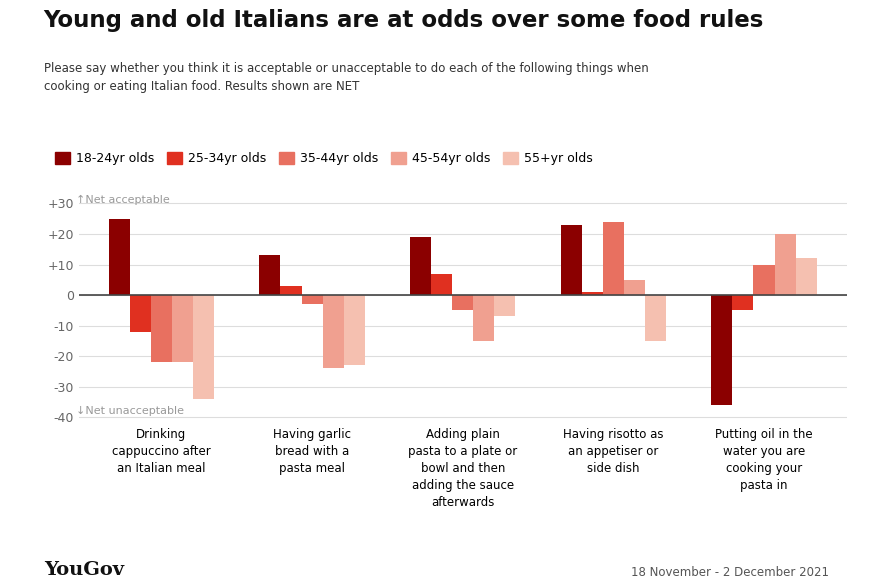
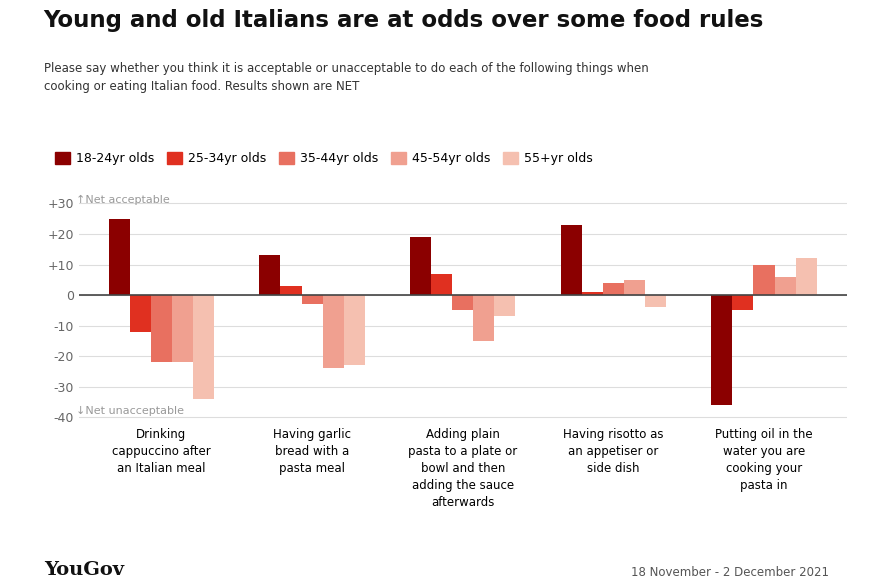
35-44yr olds/Having risotto as an appetiser or side dish: 24 -> 4
55+yr olds/Having risotto as an appetiser or side dish: -15 -> -4
45-54yr olds/Putting oil in the water you are cooking your pasta in: 20 -> 6
